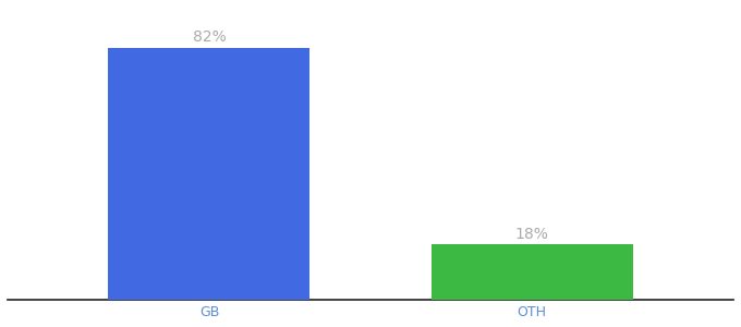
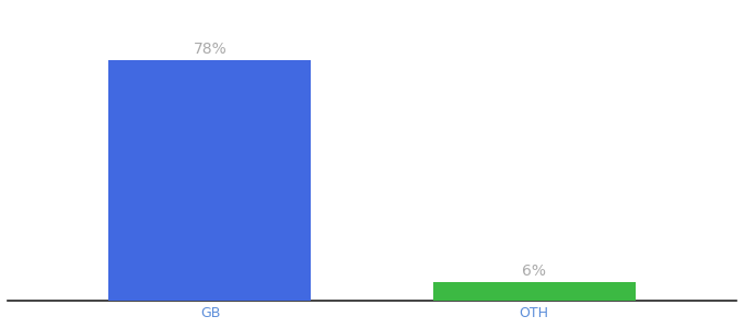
GB: 82% -> 78%
OTH: 18% -> 6%
